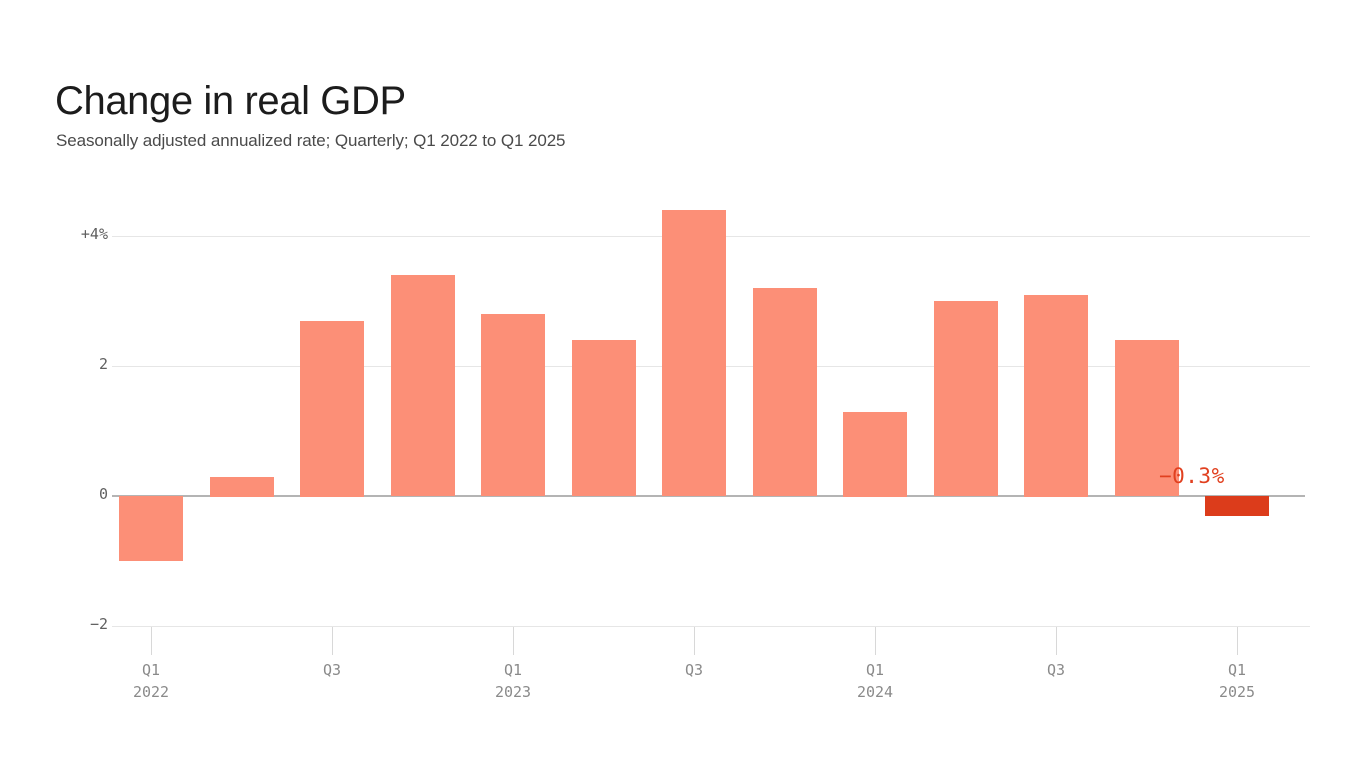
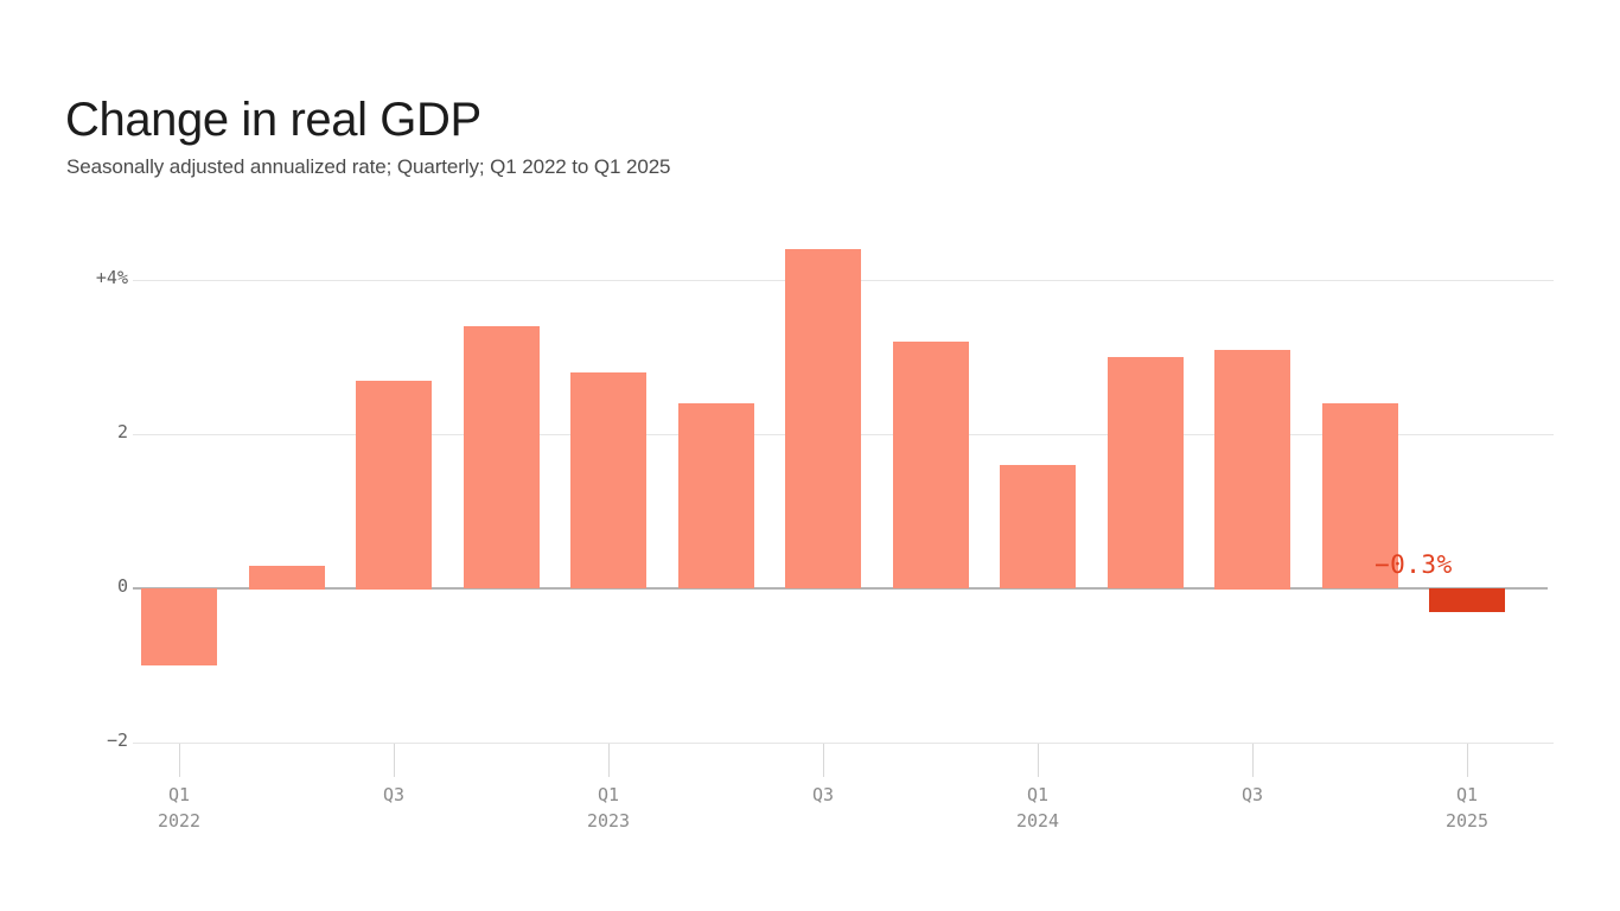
Q1 2024: 1.3% -> 1.6%
